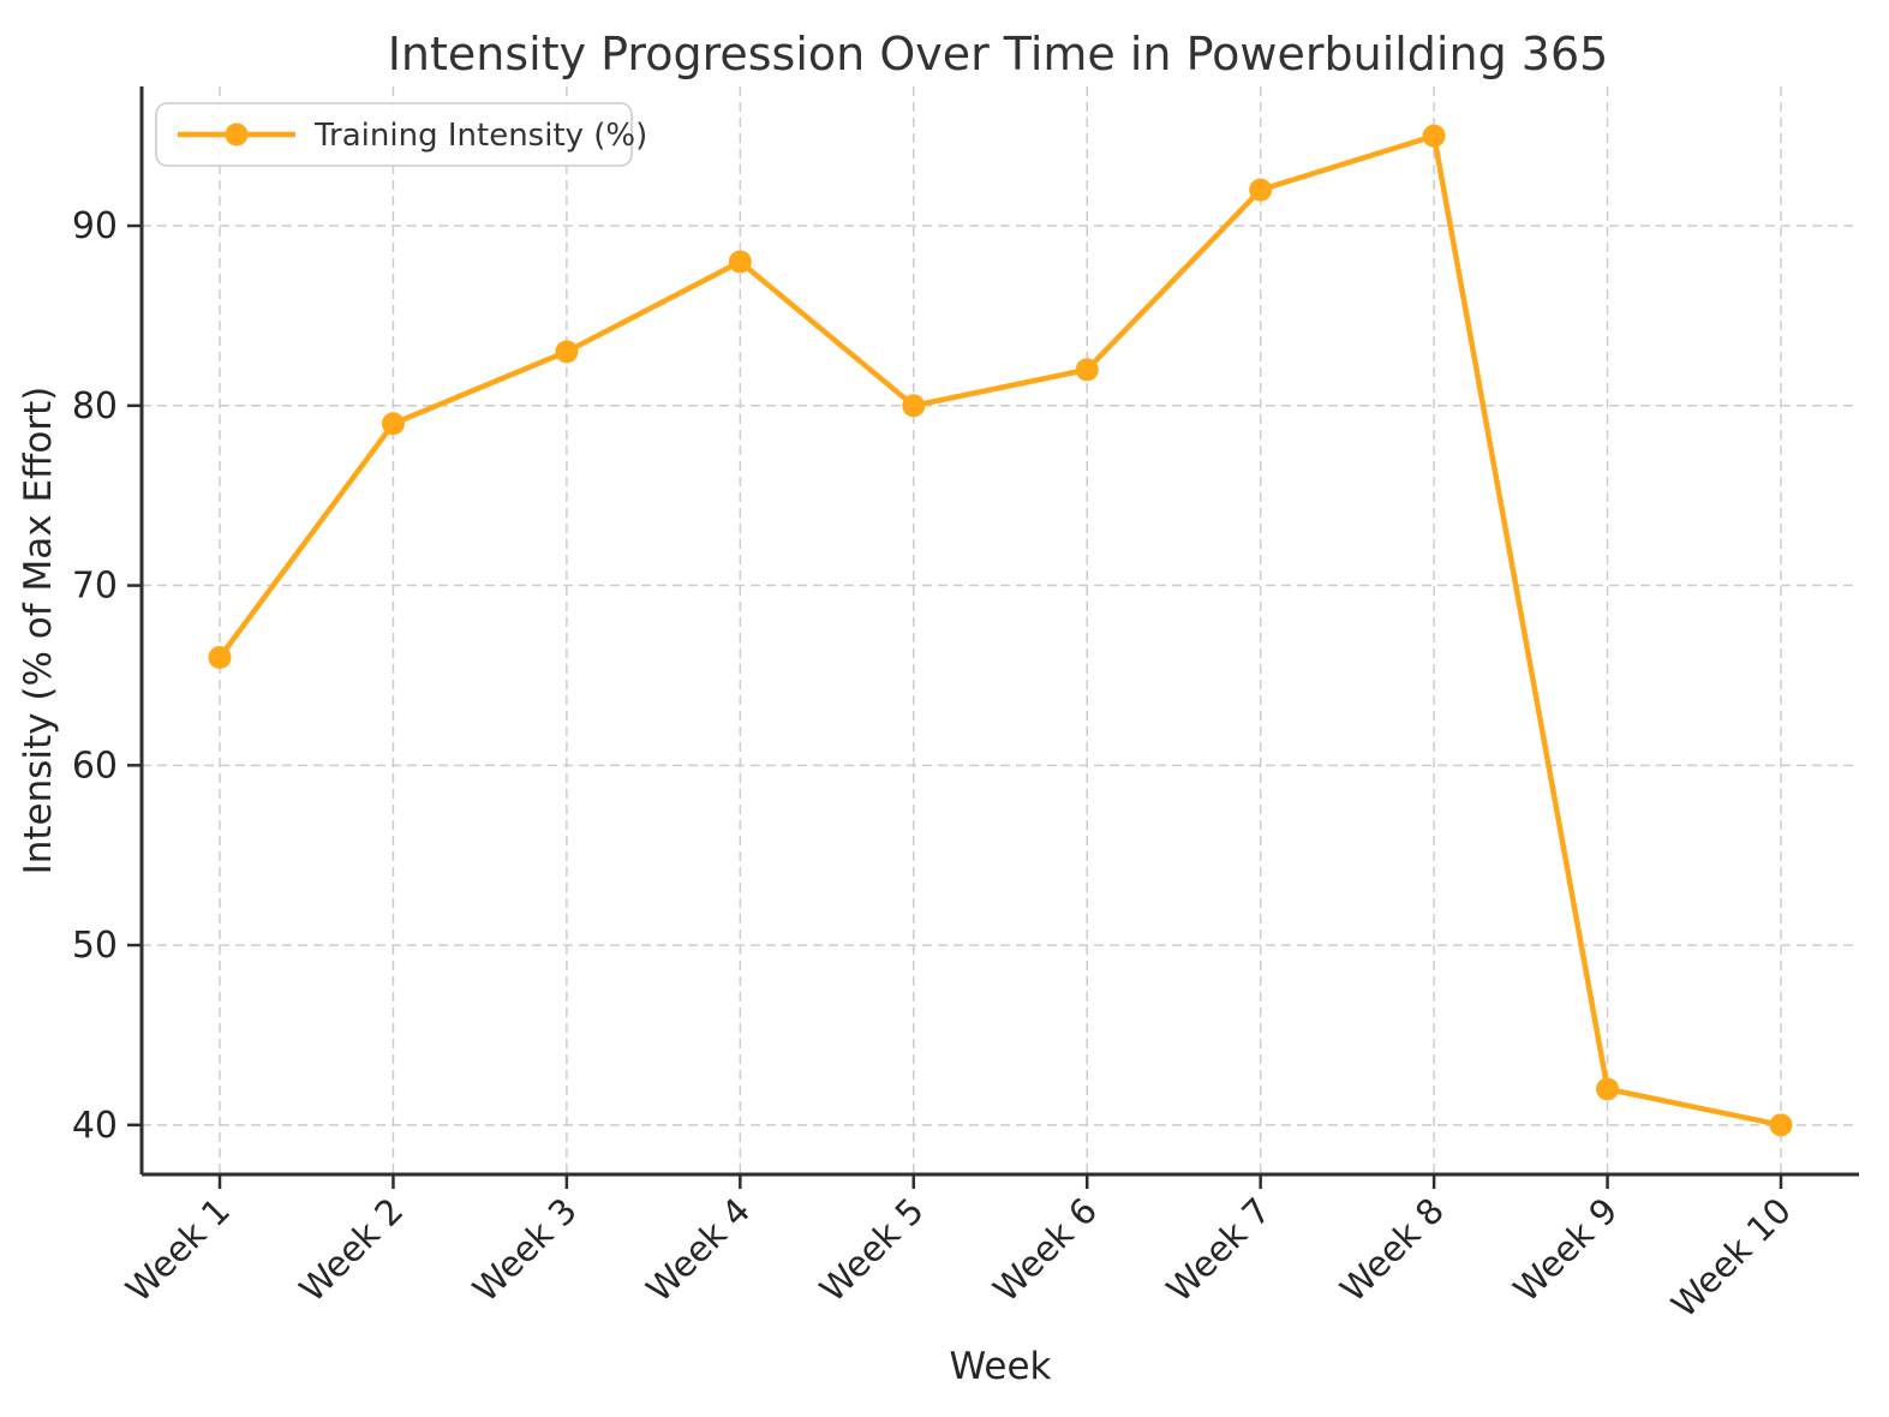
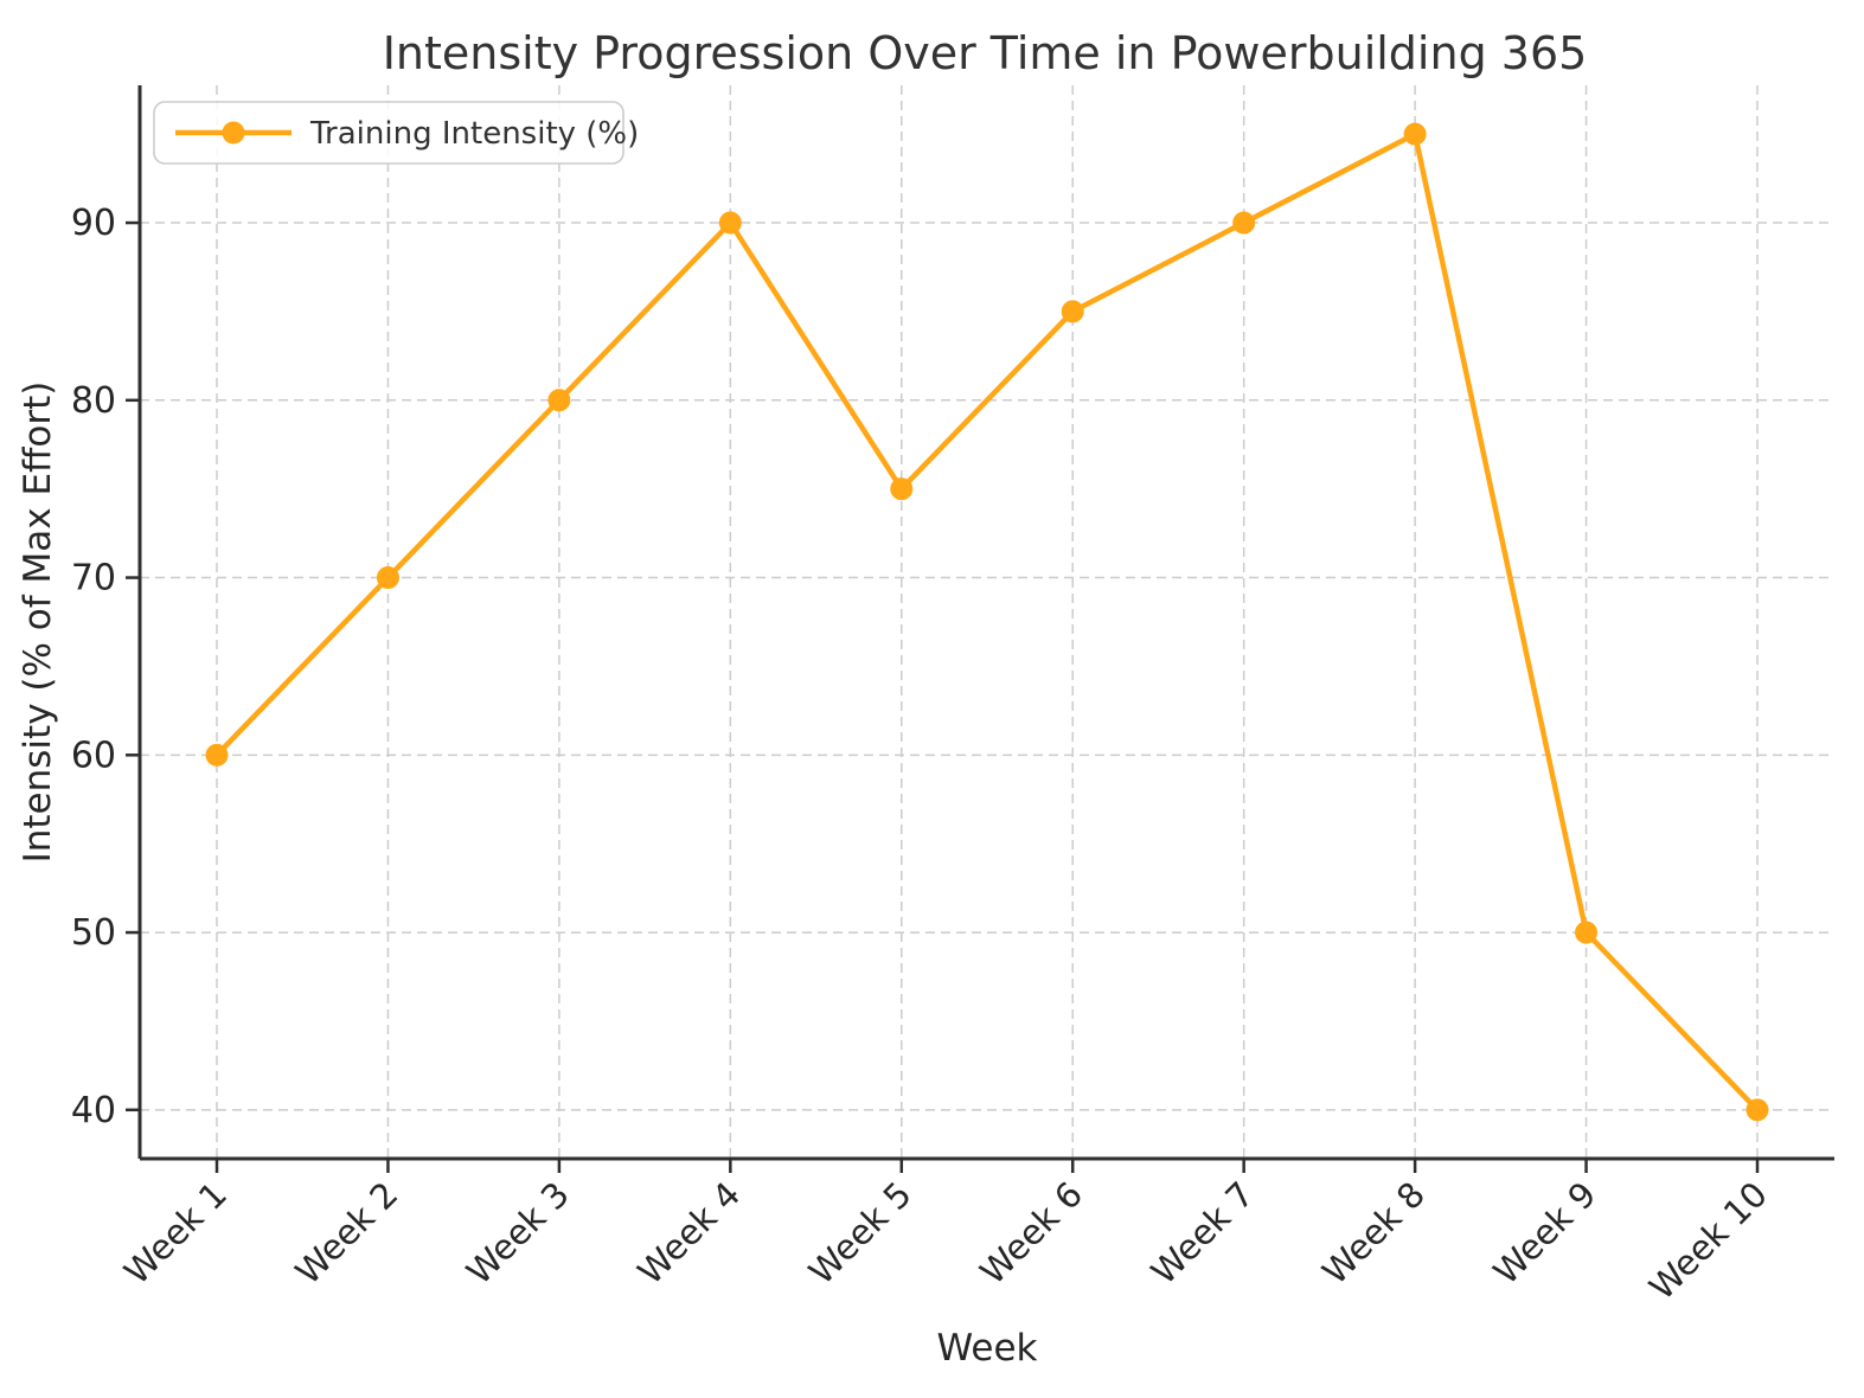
Week 1: 66 -> 60
Week 2: 79 -> 70
Week 3: 83 -> 80
Week 4: 88 -> 90
Week 5: 80 -> 75
Week 6: 82 -> 85
Week 7: 92 -> 90
Week 9: 42 -> 50
